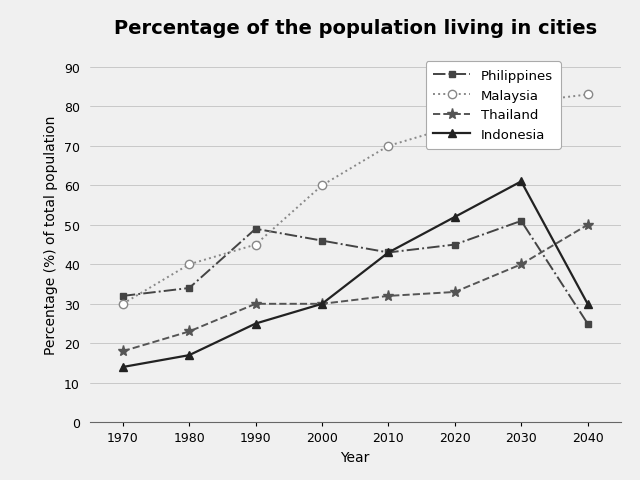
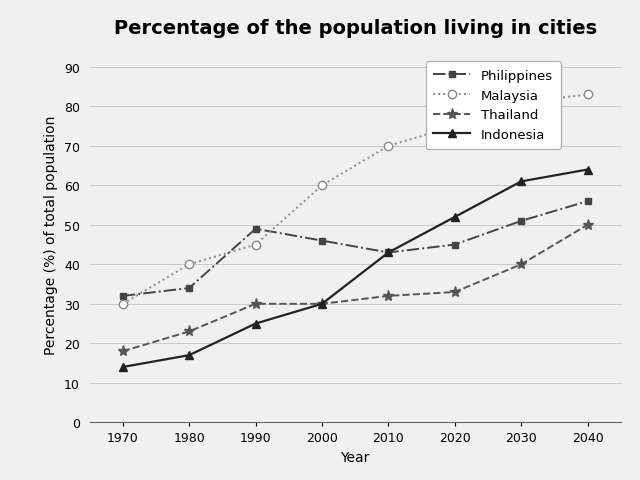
Philippines/2040: 25 -> 56
Indonesia/2040: 30 -> 64
